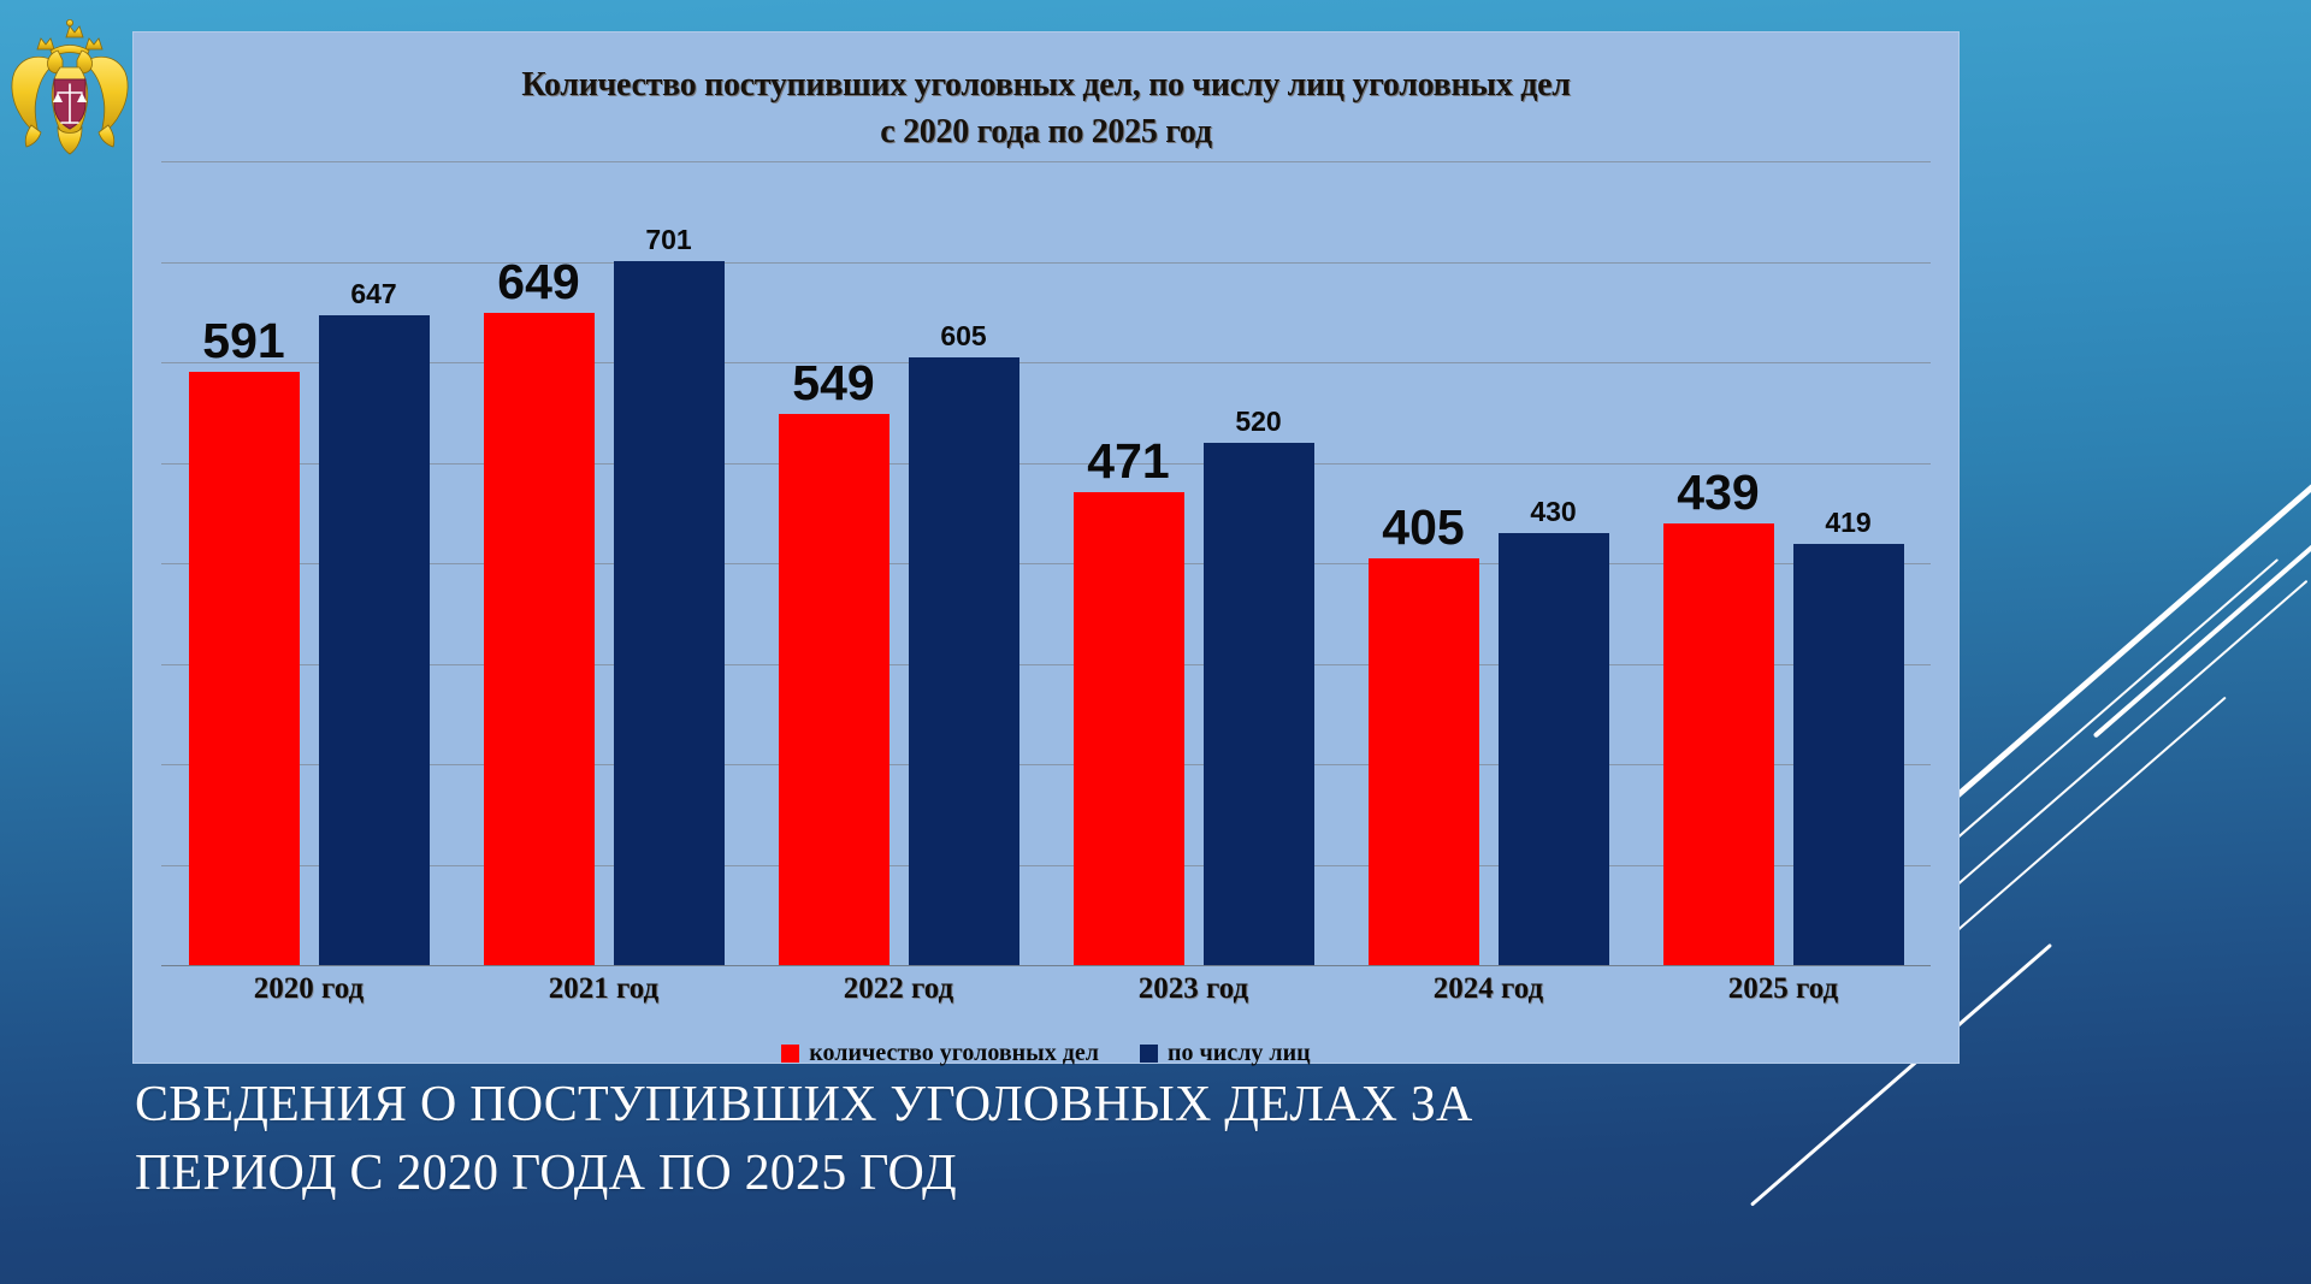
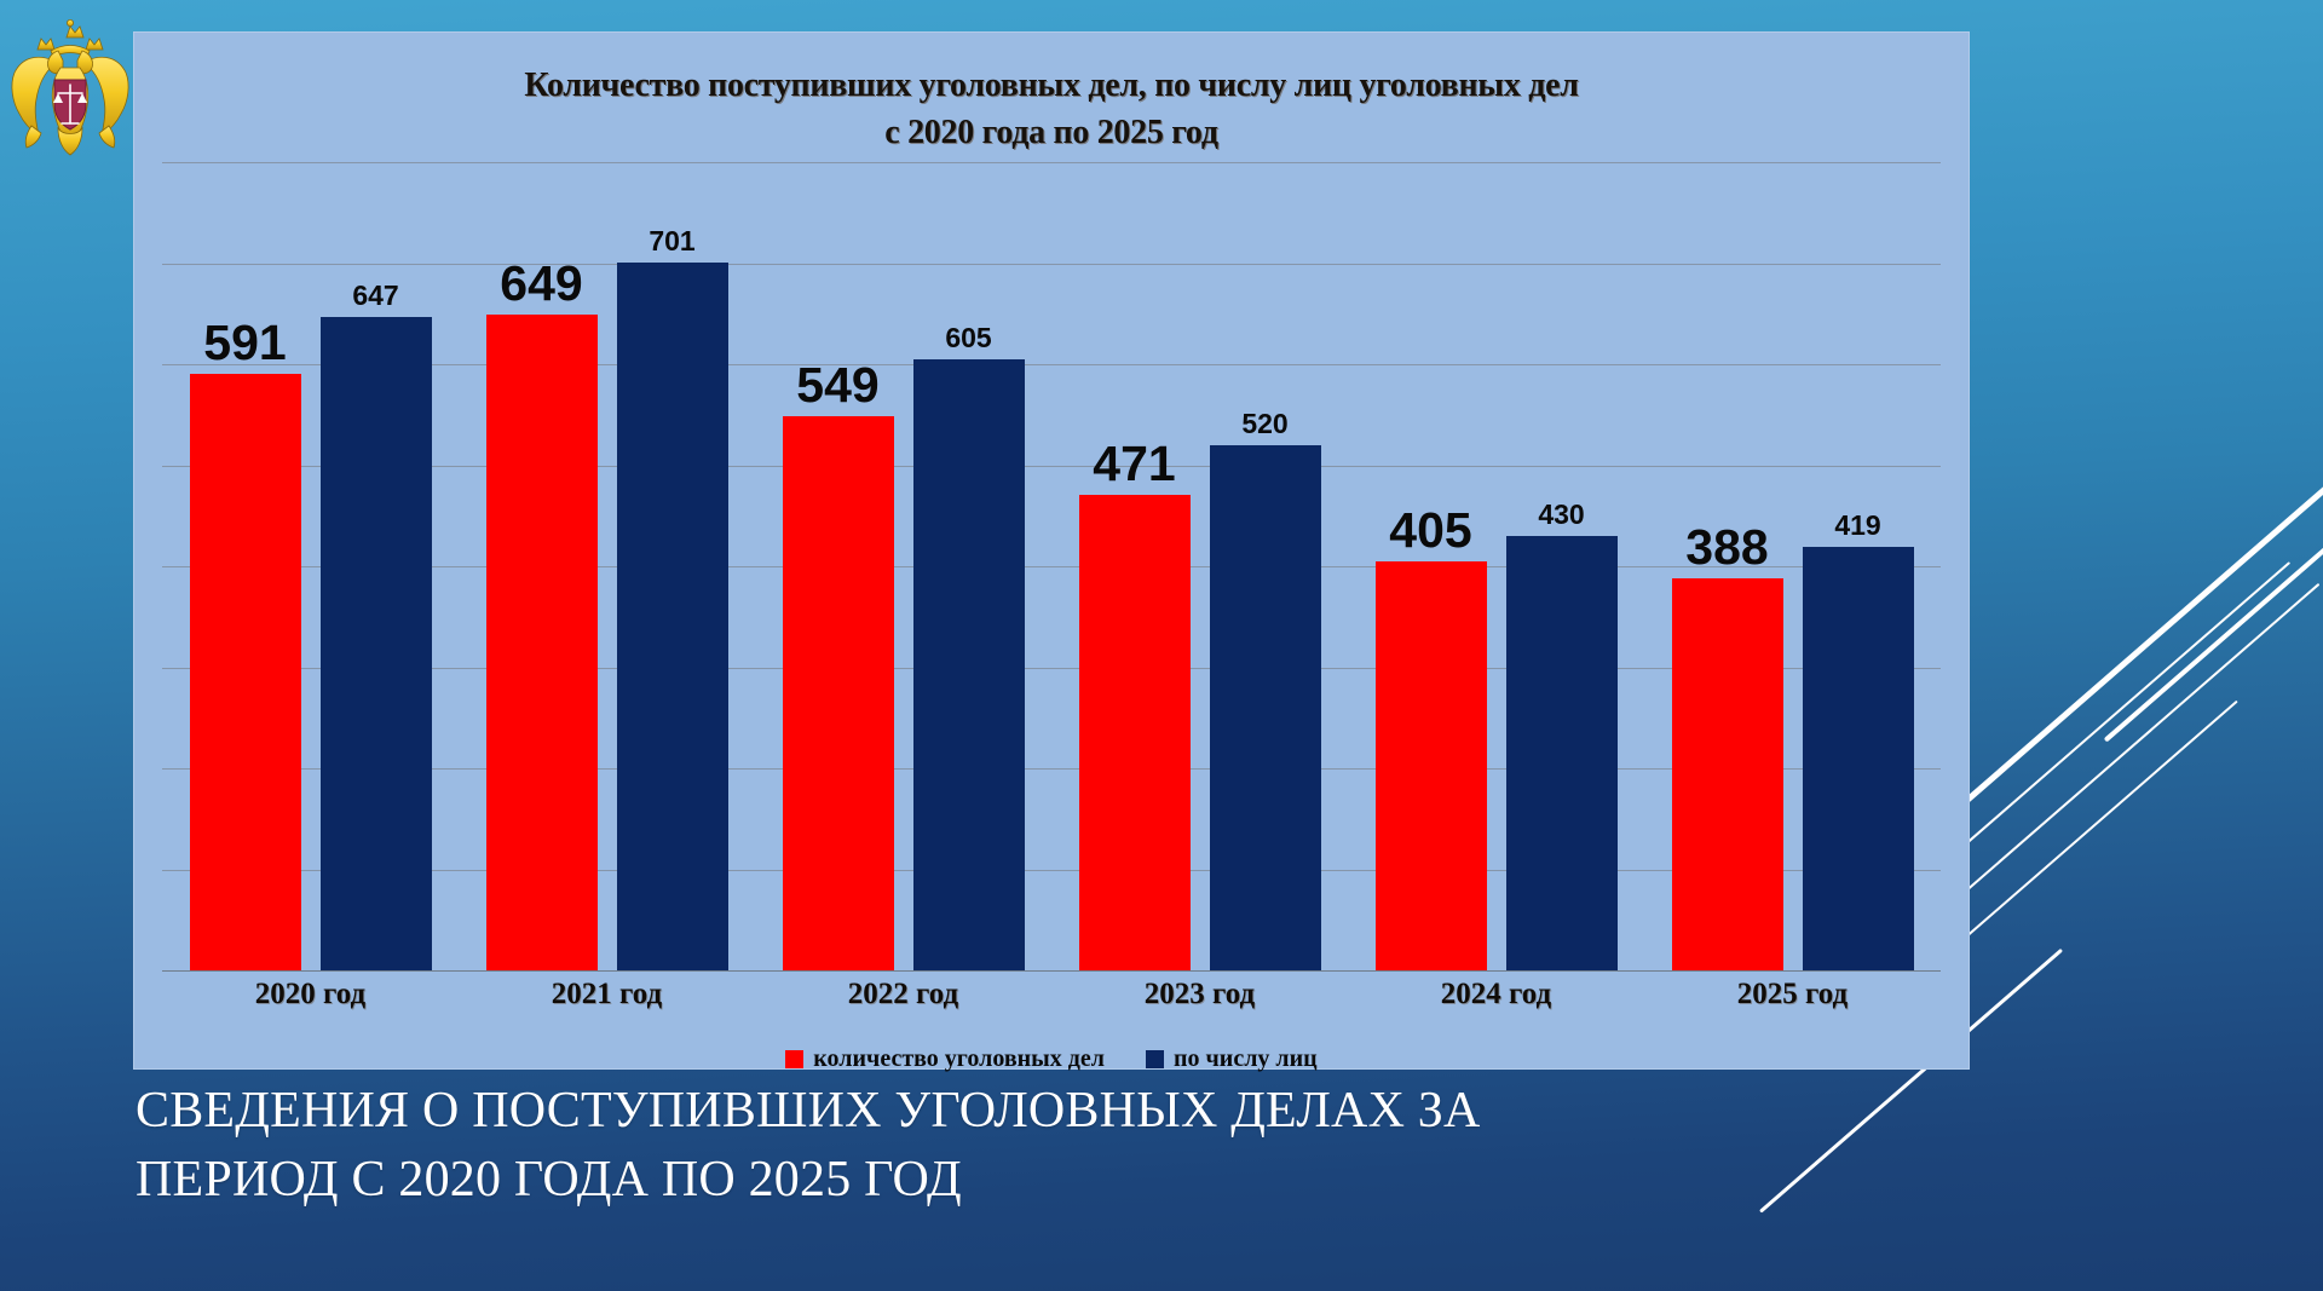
количество уголовных дел/2025 год: 439 -> 388
